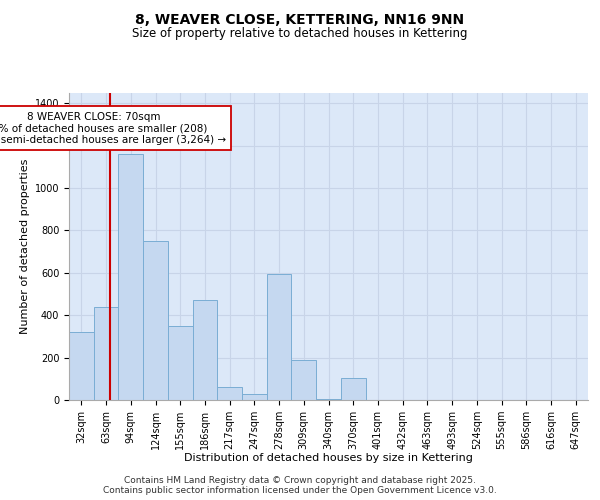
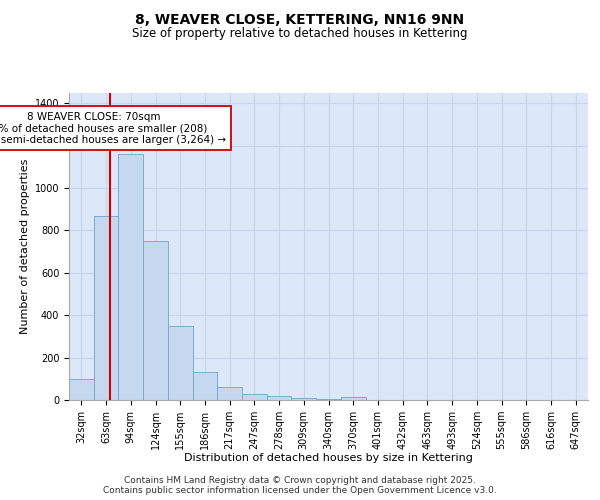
32sqm: 320 -> 100
63sqm: 440 -> 870
186sqm: 470 -> 130
278sqm: 595 -> 20
309sqm: 190 -> 10
370sqm: 105 -> 15
